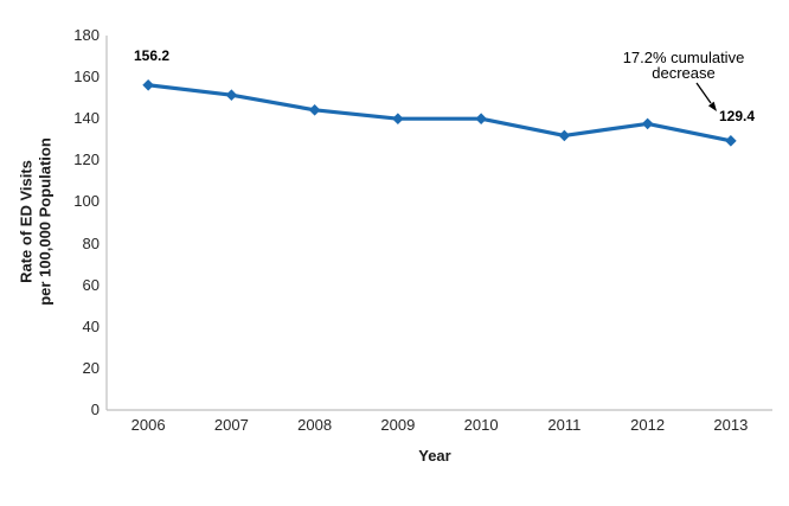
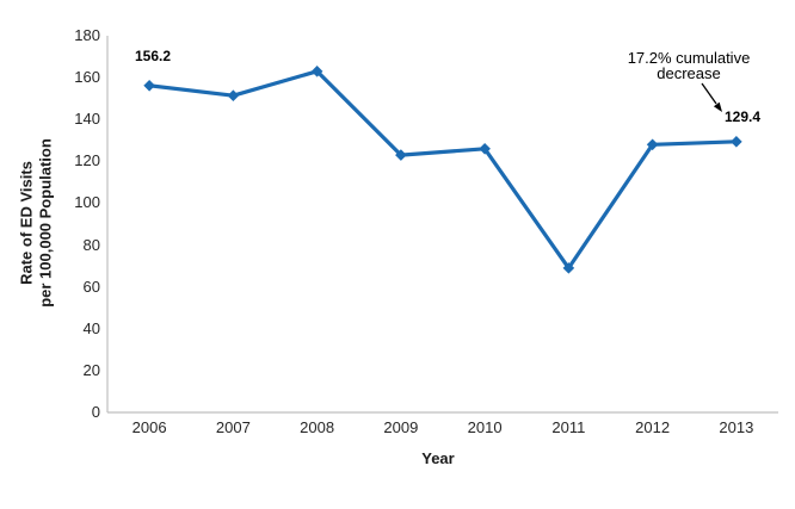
2008: 144 -> 163
2009: 140 -> 123
2010: 140 -> 126
2011: 132 -> 69
2012: 138 -> 128
